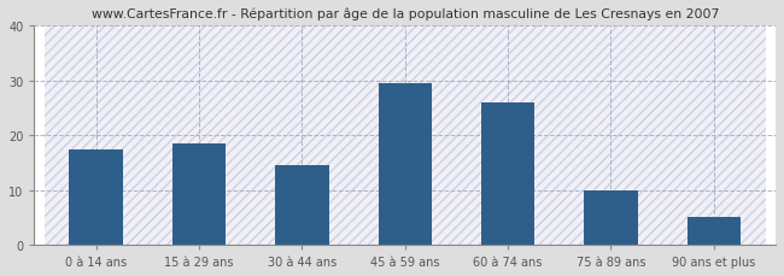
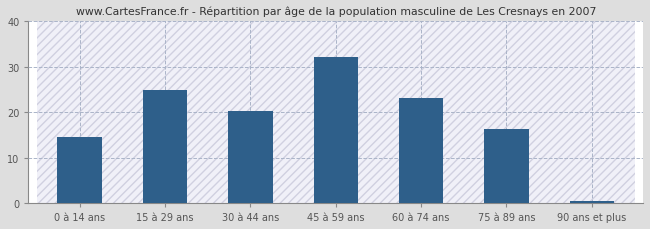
0 à 14 ans: 17.5 -> 14.5
15 à 29 ans: 18.5 -> 25.0
30 à 44 ans: 14.5 -> 20.2
45 à 59 ans: 29.5 -> 32.2
60 à 74 ans: 26.0 -> 23.2
75 à 89 ans: 10.0 -> 16.3
90 ans et plus: 5.0 -> 0.5
